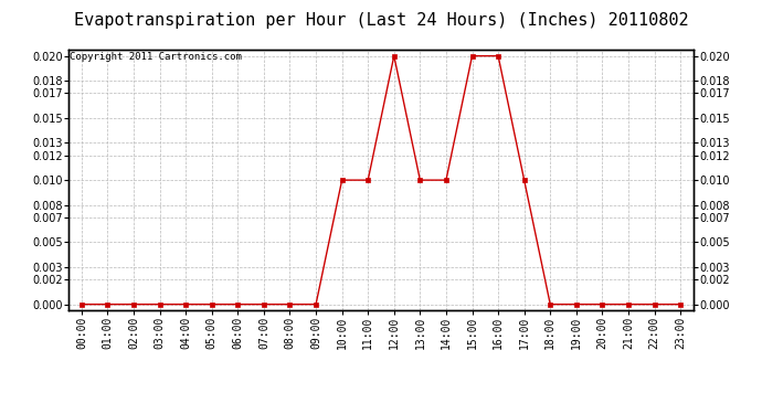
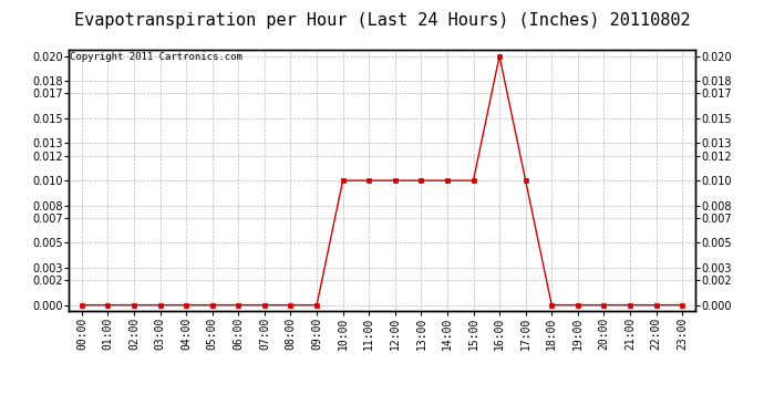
12:00: 0.02 -> 0.01
15:00: 0.02 -> 0.01
